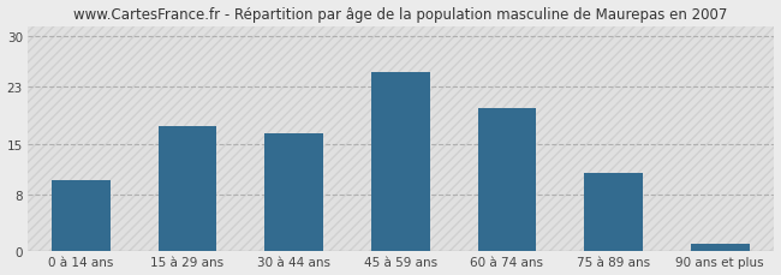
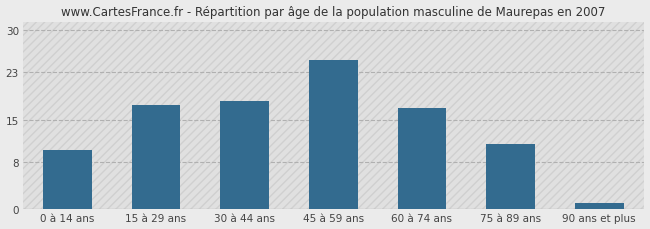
30 à 44 ans: 16.5 -> 18.2
60 à 74 ans: 20.0 -> 17.0
